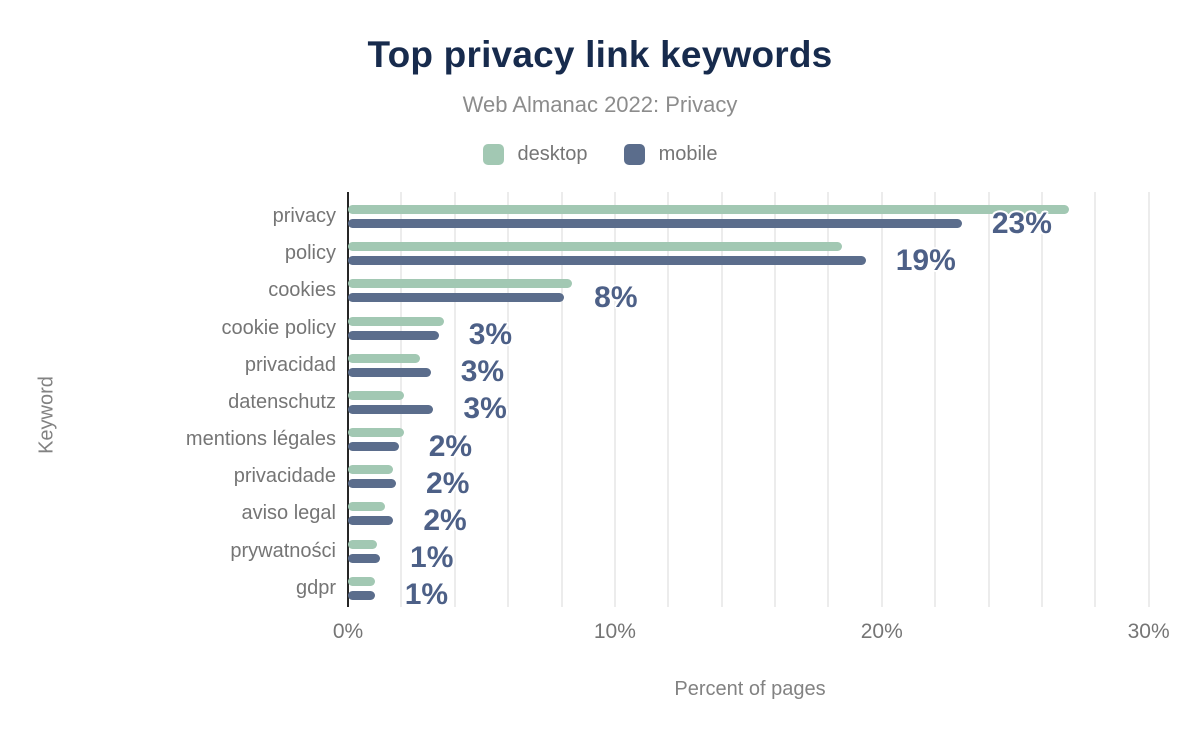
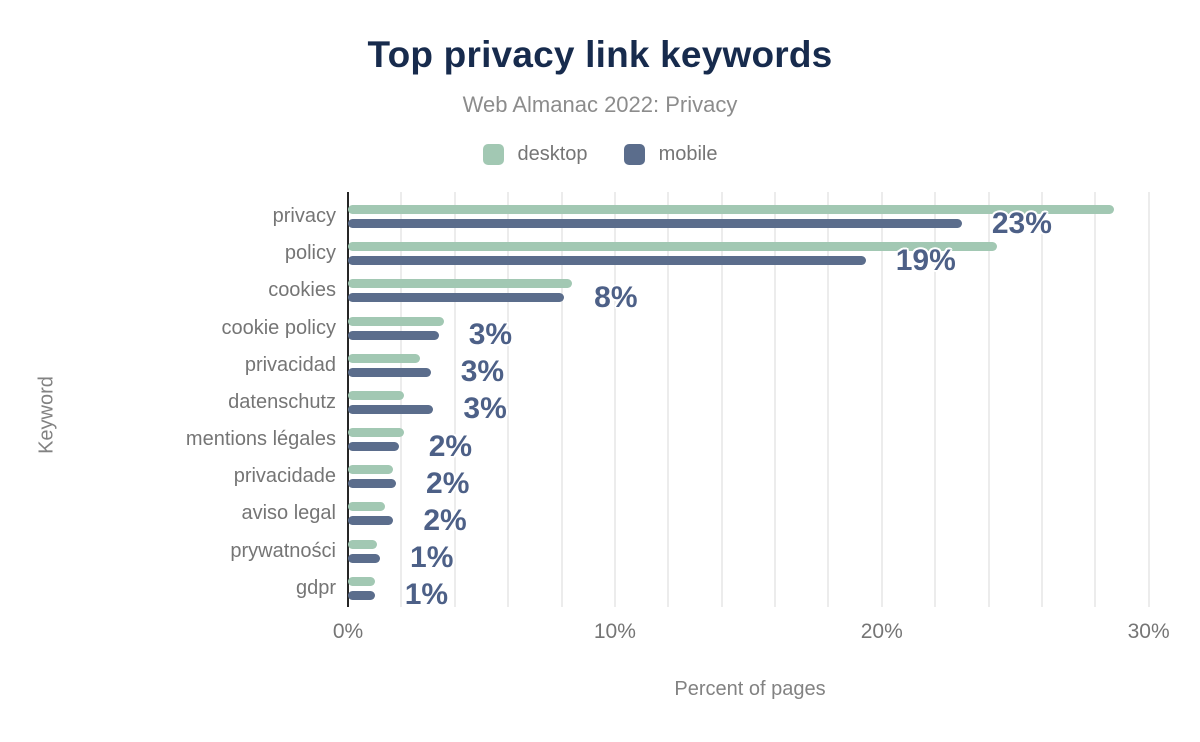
desktop/privacy: 27.0% -> 28.7%
desktop/policy: 18.5% -> 24.3%
